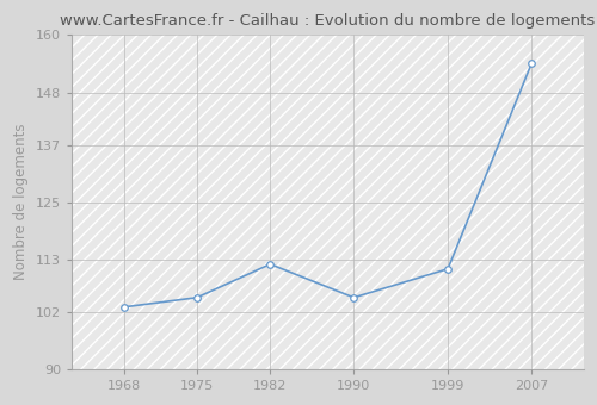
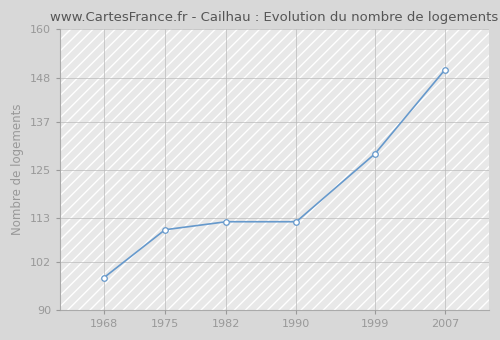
1968: 103 -> 98
1975: 105 -> 110
1990: 105 -> 112
1999: 111 -> 129
2007: 154 -> 150
